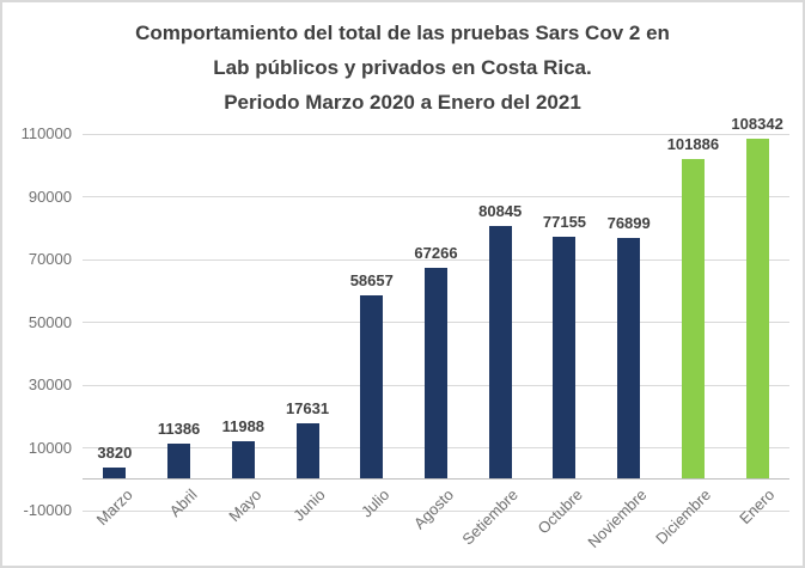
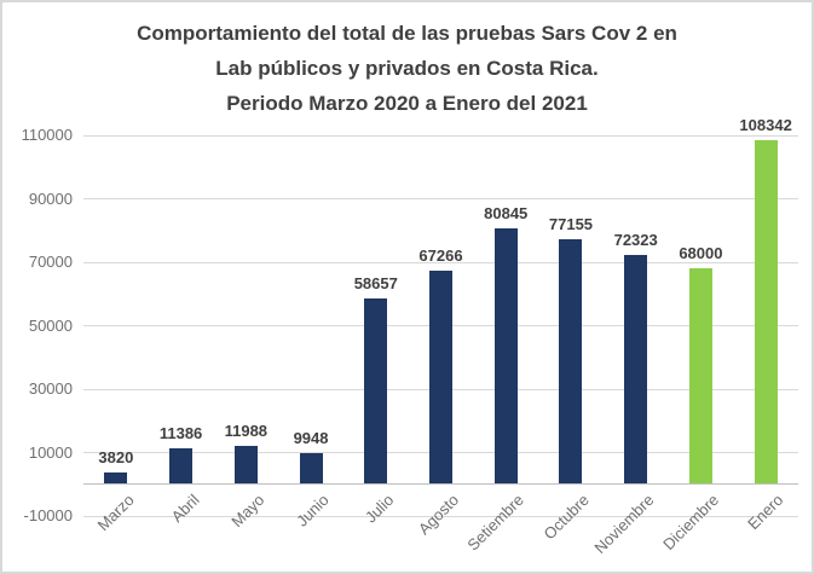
Junio: 17631 -> 9948
Noviembre: 76899 -> 72323
Diciembre: 101886 -> 68000
